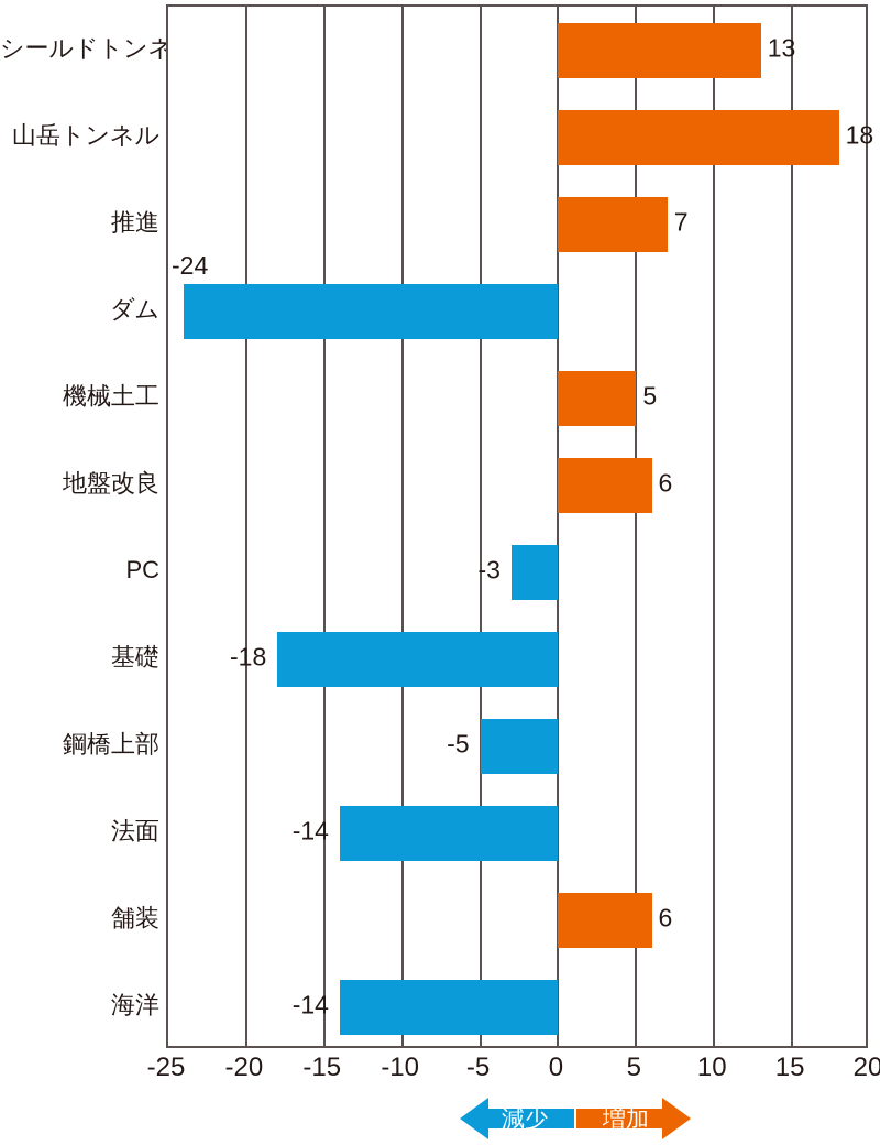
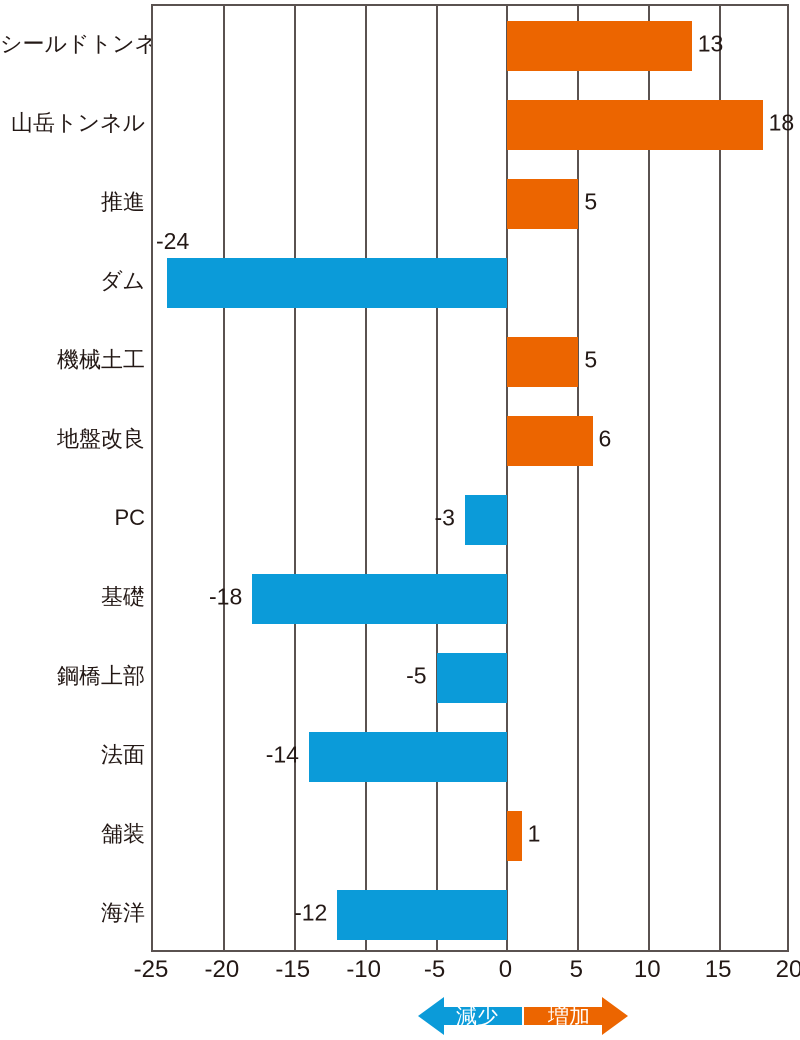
推進: 7 -> 5
舗装: 6 -> 1
海洋: -14 -> -12
